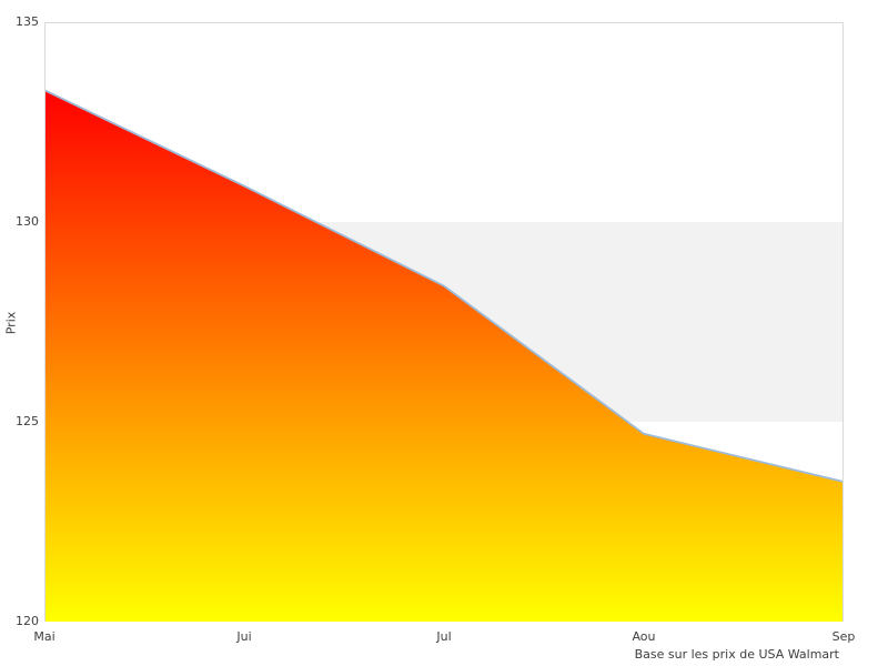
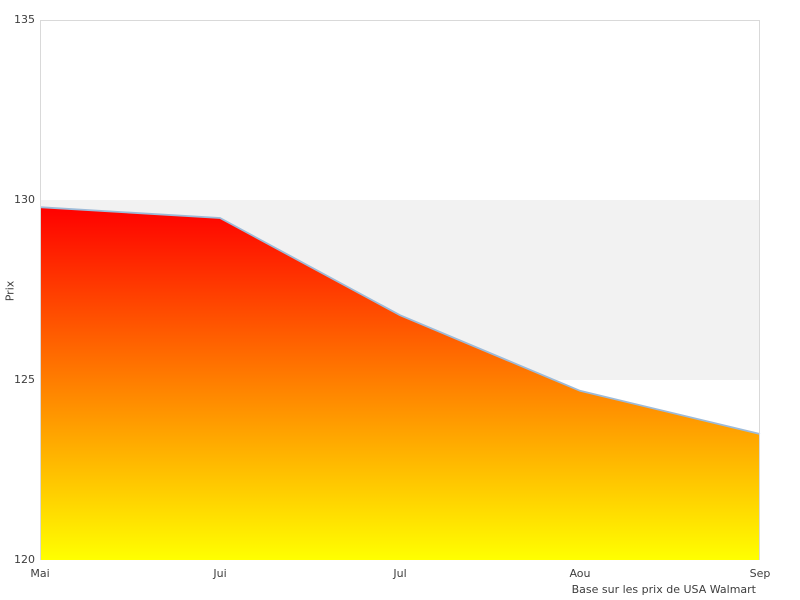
Mai: 133.3 -> 129.8
Jui: 130.9 -> 129.5
Jul: 128.4 -> 126.8
